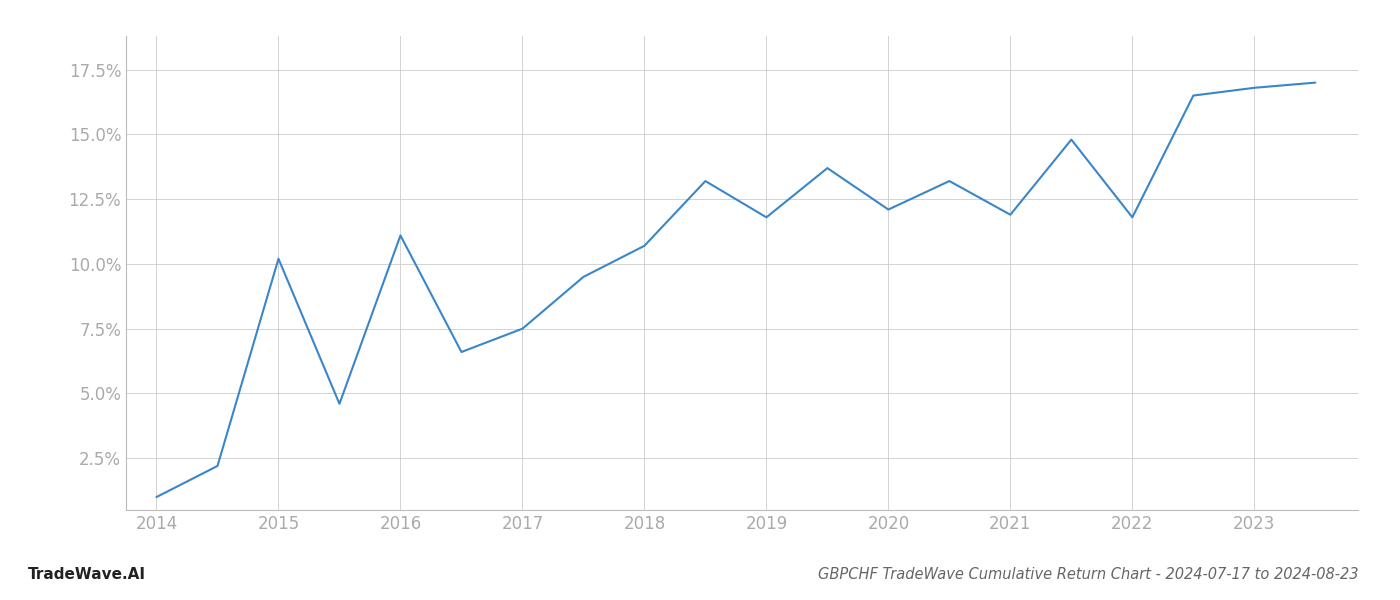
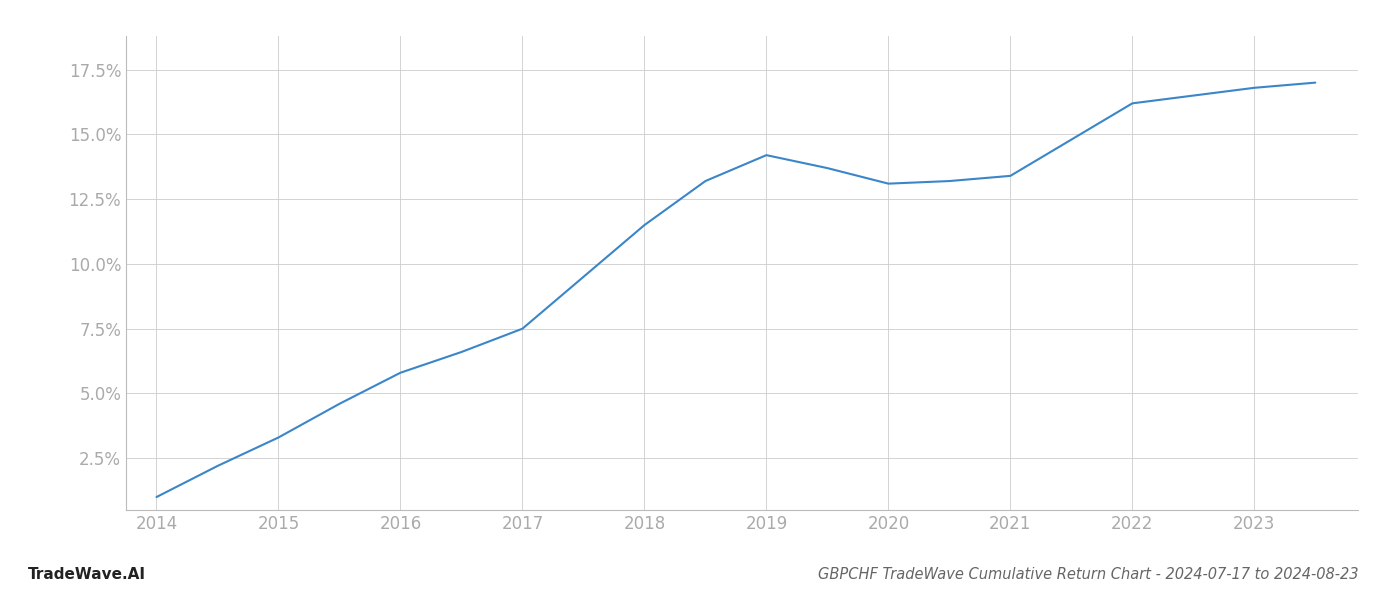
2015: 10.2% -> 3.3%
2016: 11.1% -> 5.8%
2018: 10.7% -> 11.5%
2019: 11.8% -> 14.2%
2020: 12.1% -> 13.1%
2021: 11.9% -> 13.4%
2022: 11.8% -> 16.2%
